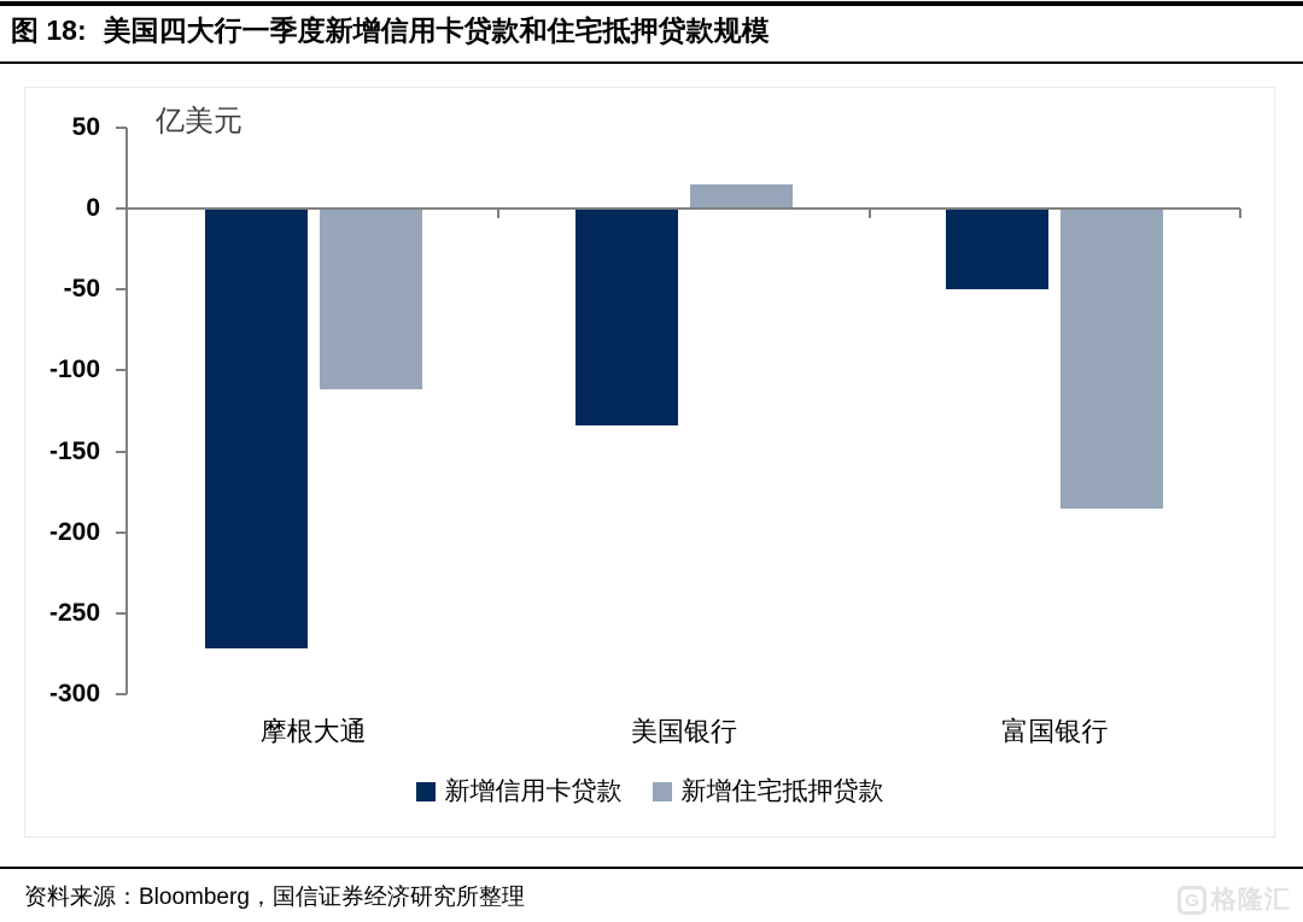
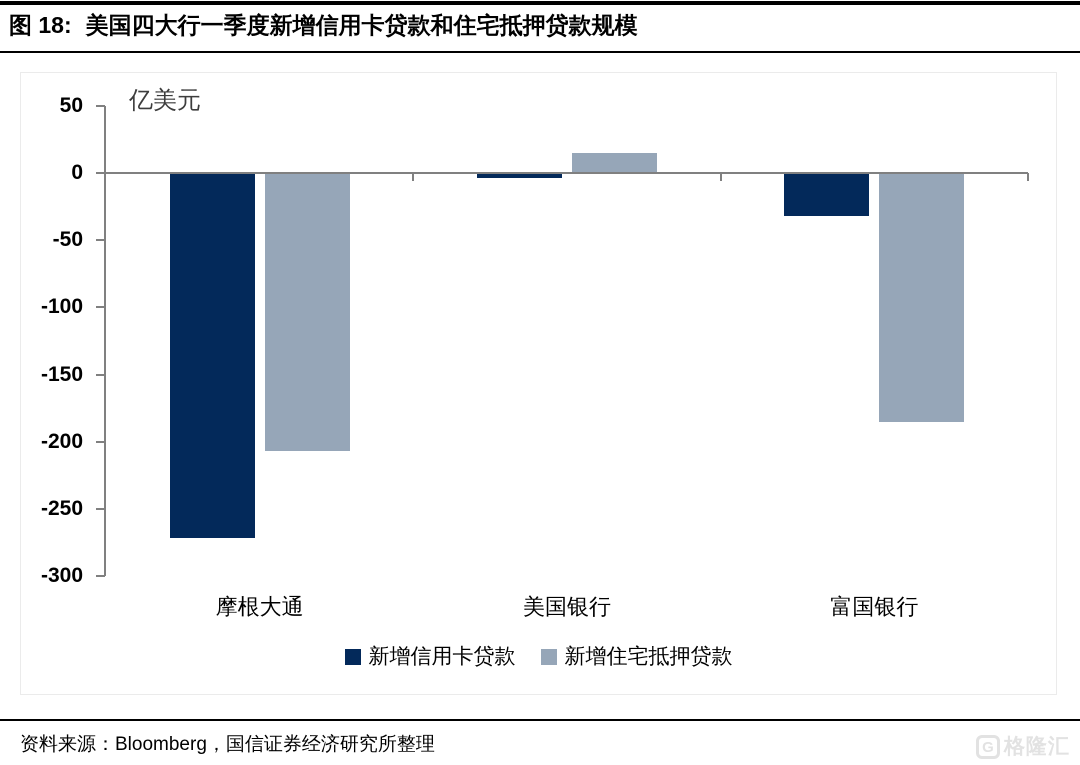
新增住宅抵押贷款/摩根大通: -112 -> -207
新增信用卡贷款/美国银行: -134 -> -4
新增信用卡贷款/富国银行: -50 -> -32
